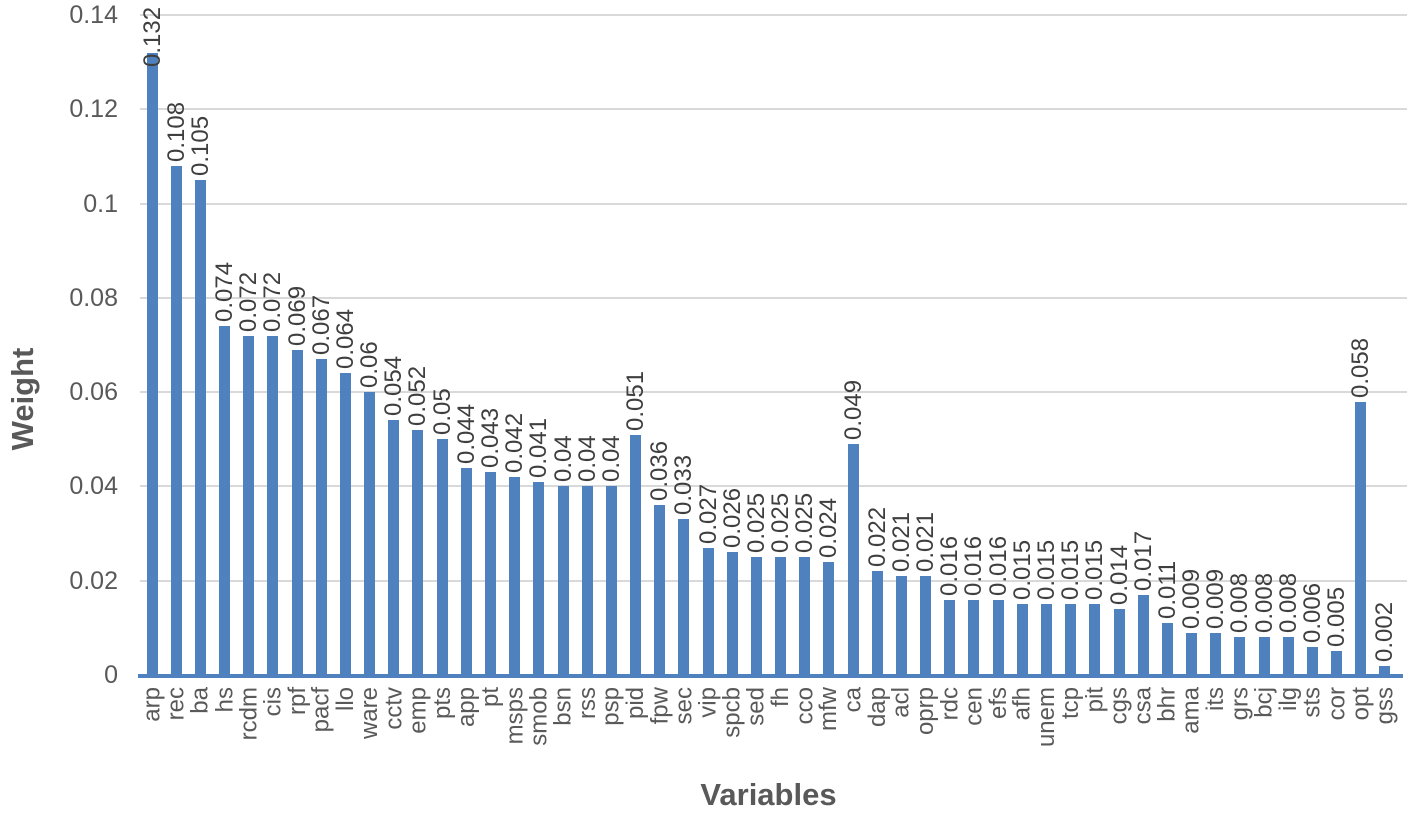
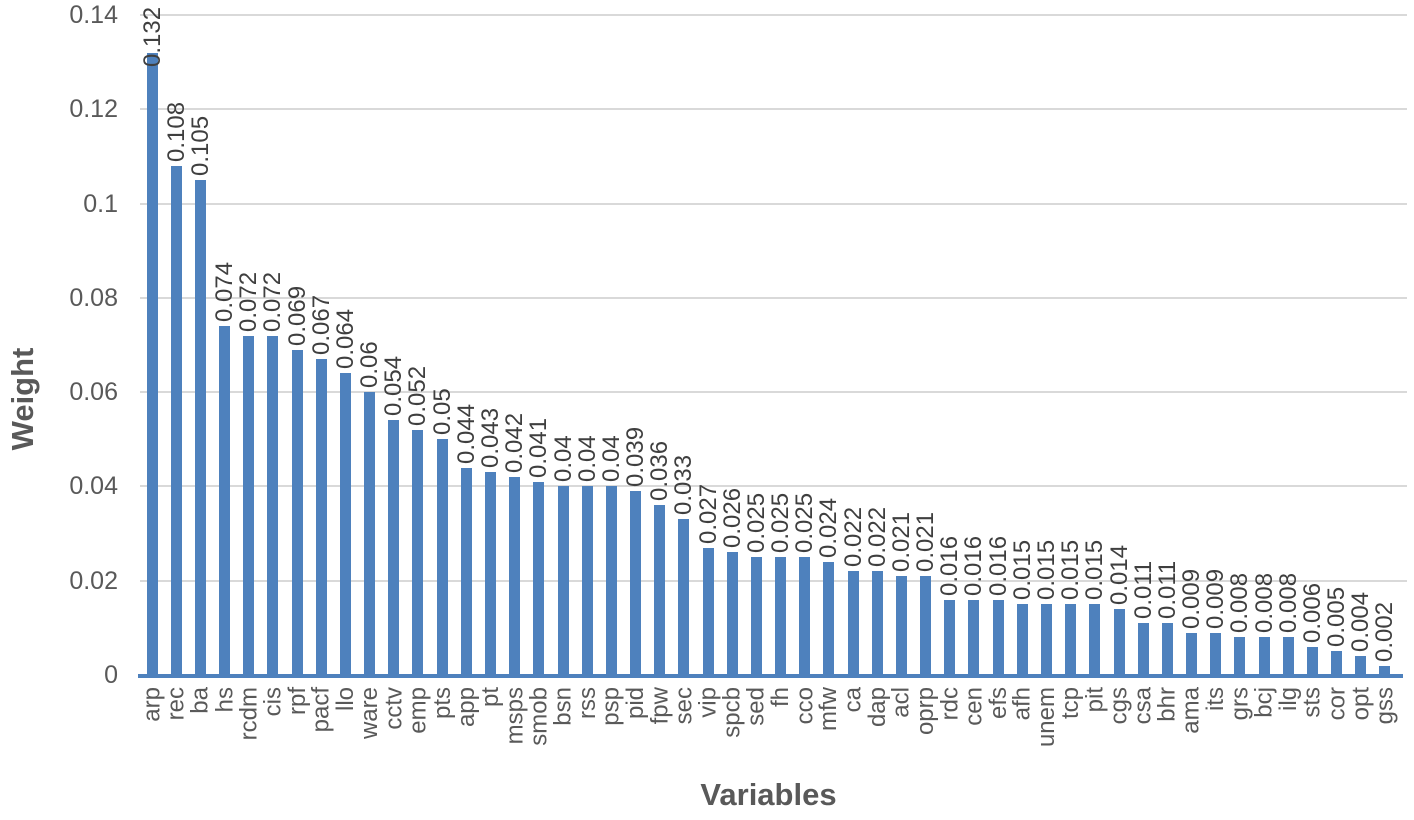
pid: 0.051 -> 0.039
ca: 0.049 -> 0.022
csa: 0.017 -> 0.011
opt: 0.058 -> 0.004
